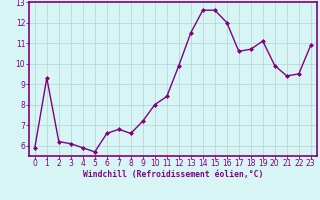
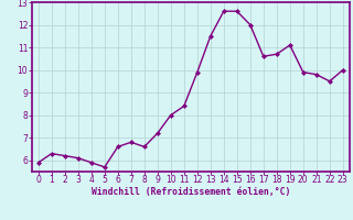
1: 9.3 -> 6.3
21: 9.4 -> 9.8
23: 10.9 -> 10.0
